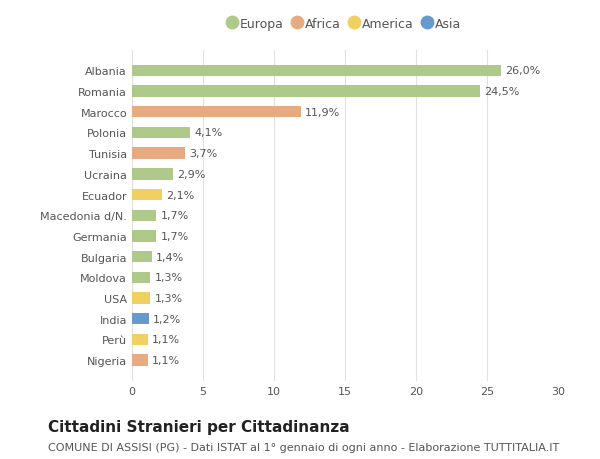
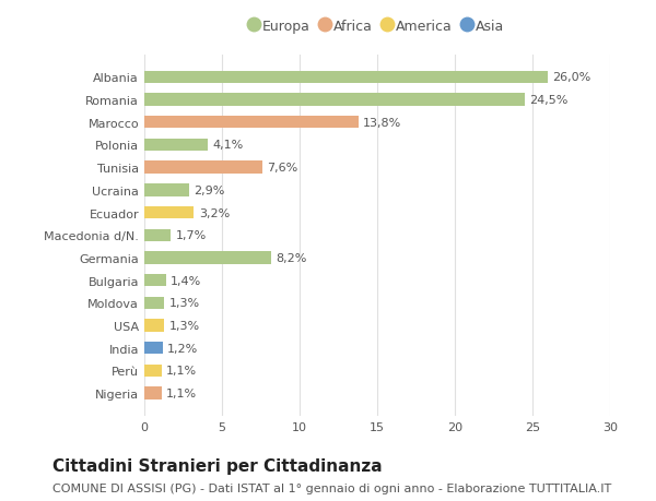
Marocco: 11,9% -> 13,8%
Tunisia: 3,7% -> 7,6%
Ecuador: 2,1% -> 3,2%
Germania: 1,7% -> 8,2%
